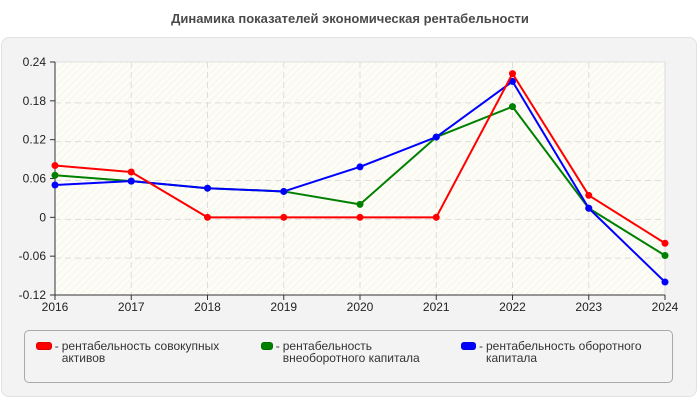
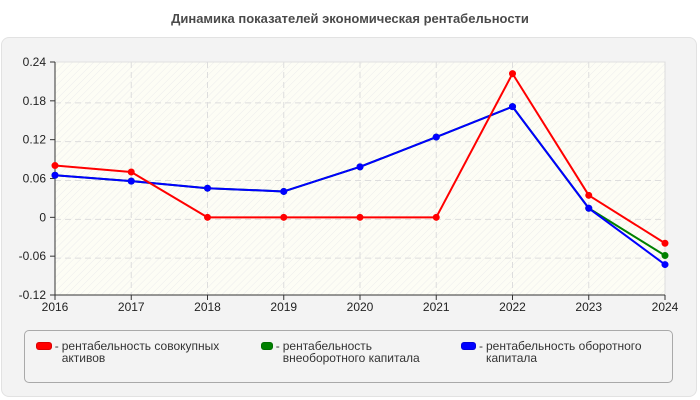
рентабельность оборотного капитала/2016: 0.05 -> 0.07
рентабельность внеоборотного капитала/2020: 0.02 -> 0.08
рентабельность оборотного капитала/2022: 0.21 -> 0.17
рентабельность оборотного капитала/2024: -0.10 -> -0.07
